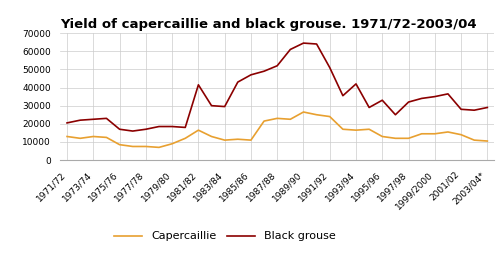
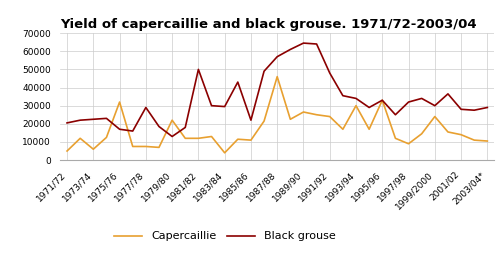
Capercaillie/1971/72: 13000 -> 5000
Capercaillie/1973/74: 13000 -> 6000
Capercaillie/1975/76: 8000 -> 32000
Black grouse/1977/78: 17000 -> 29000
Capercaillie/1979/80: 9000 -> 22000
Black grouse/1979/80: 18000 -> 13000
Capercaillie/1981/82: 16000 -> 12000
Black grouse/1981/82: 42000 -> 50000
Capercaillie/1983/84: 11000 -> 4000
Black grouse/1985/86: 47000 -> 22000
Capercaillie/1987/88: 23000 -> 46000
Black grouse/1987/88: 52000 -> 57000
Black grouse/1991/92: 51000 -> 48000
Capercaillie/1993/94: 16000 -> 30000
Black grouse/1993/94: 42000 -> 34000
Capercaillie/1995/96: 13000 -> 33000
Capercaillie/1997/98: 12000 -> 9000
Capercaillie/1999/2000: 14000 -> 24000
Black grouse/1999/2000: 35000 -> 30000
